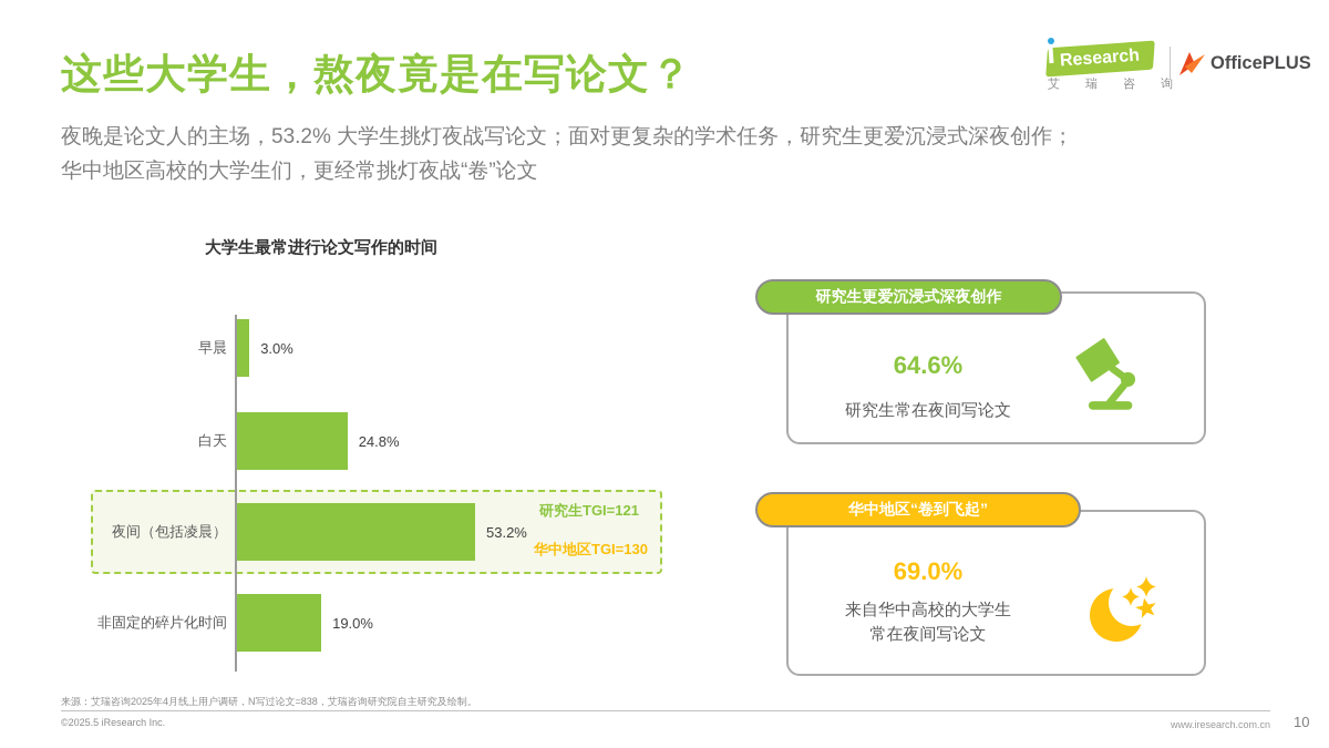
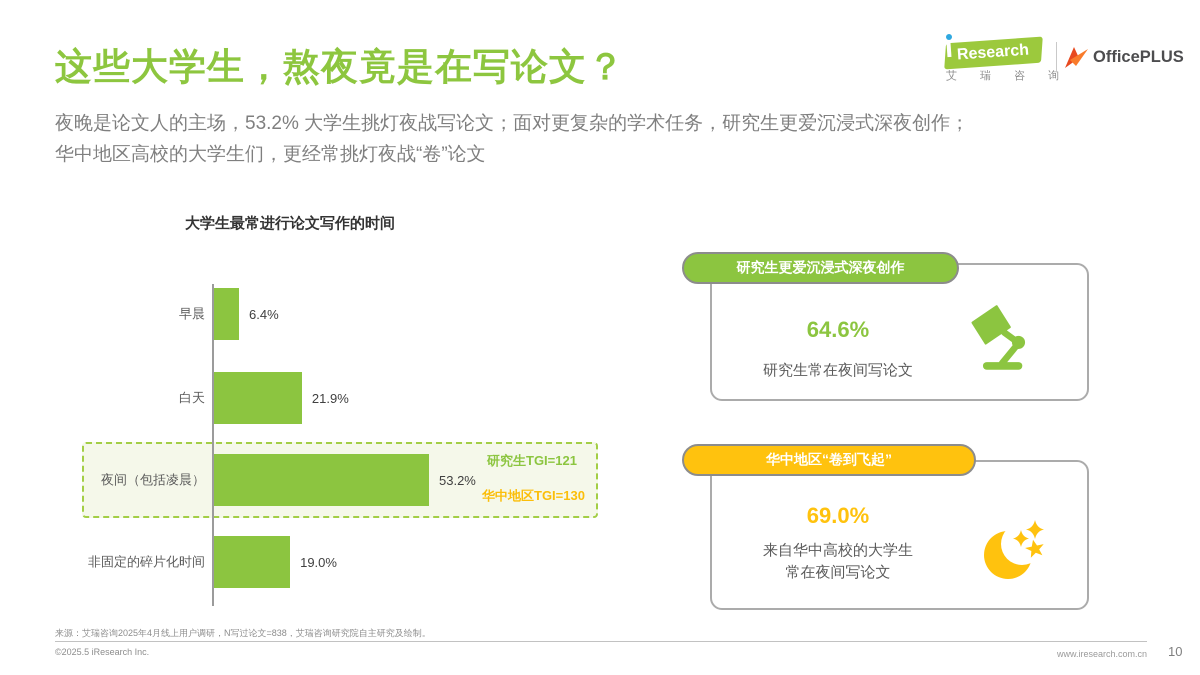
早晨: 3.0% -> 6.4%
白天: 24.8% -> 21.9%
